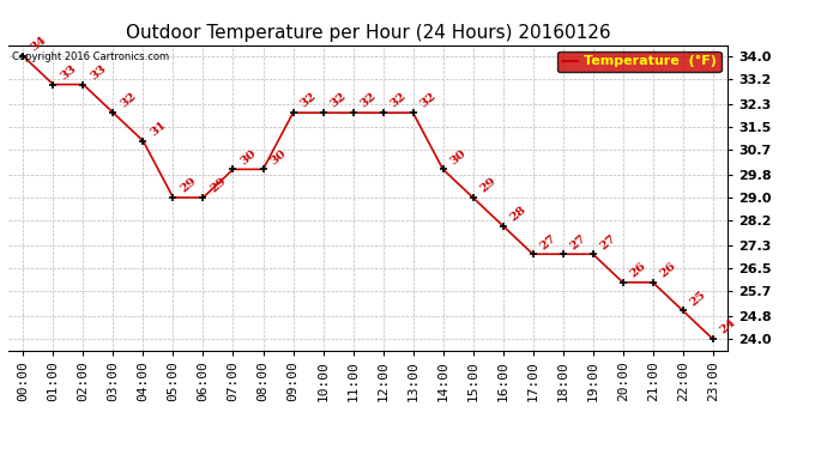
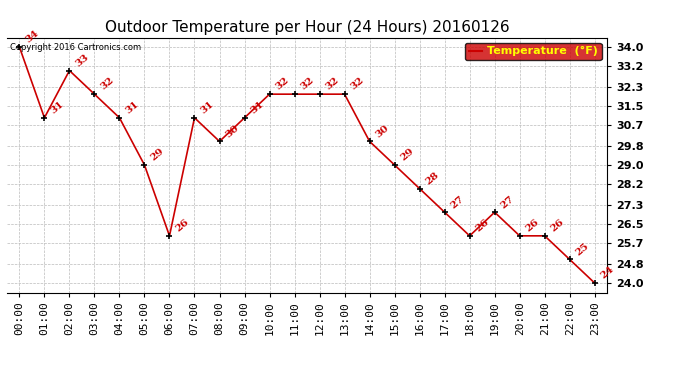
01:00: 33 -> 31
06:00: 29 -> 26
07:00: 30 -> 31
09:00: 32 -> 31
18:00: 27 -> 26
